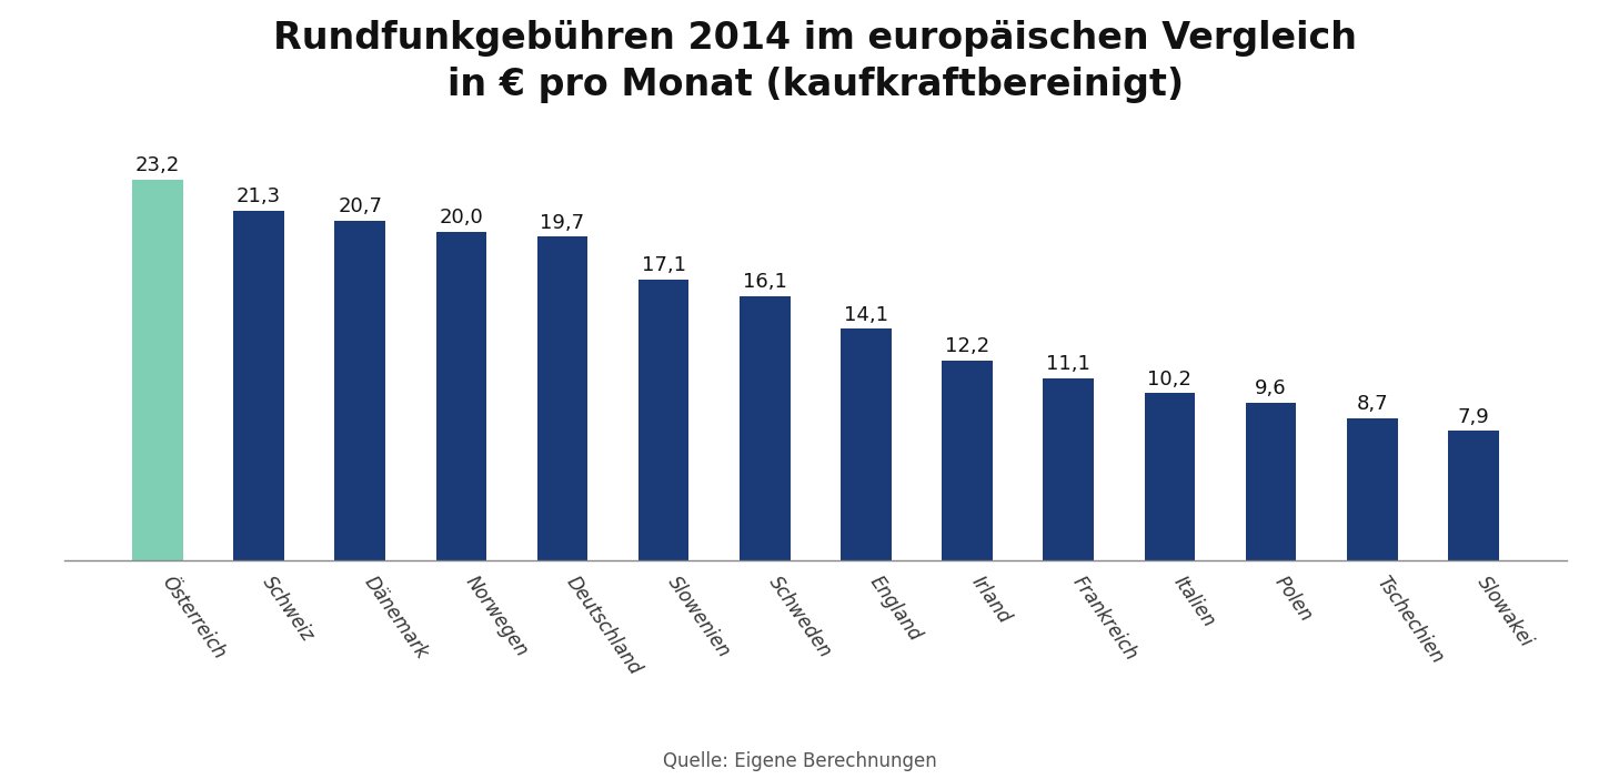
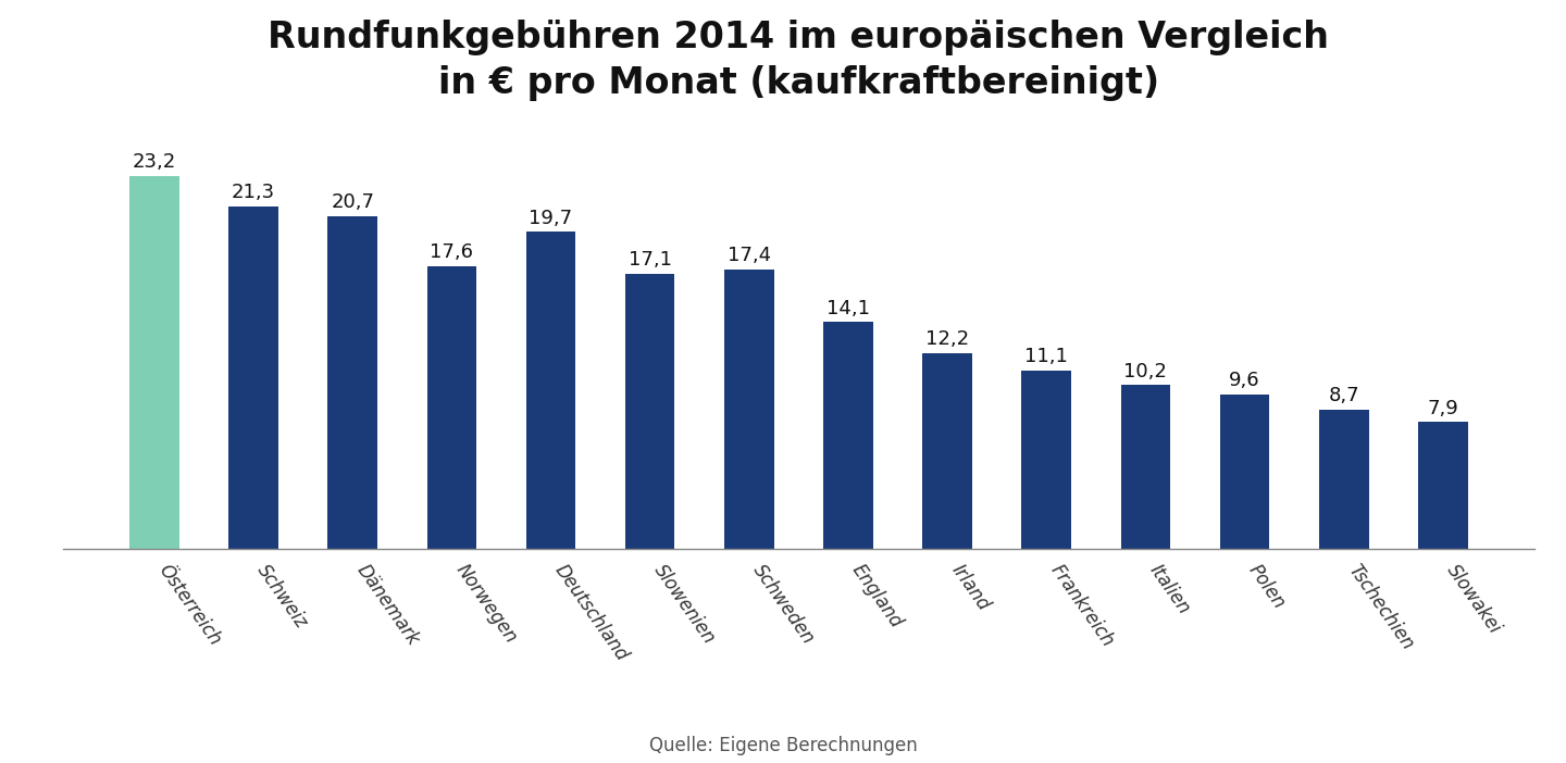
Norwegen: 20,0 -> 17,6
Schweden: 16,1 -> 17,4
